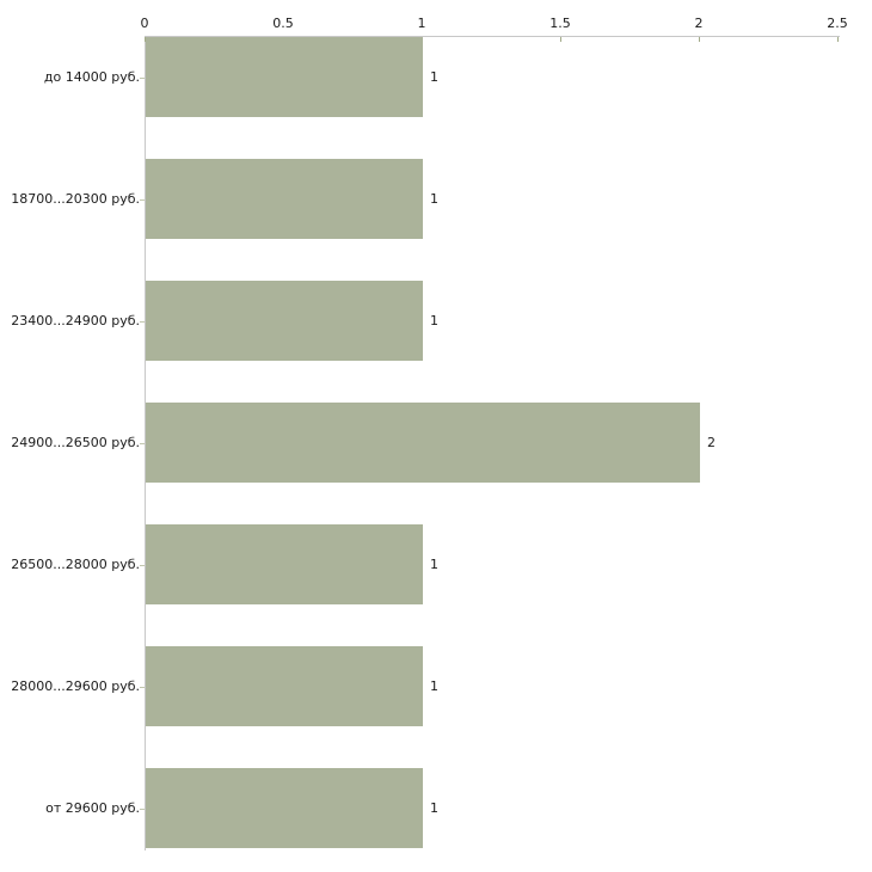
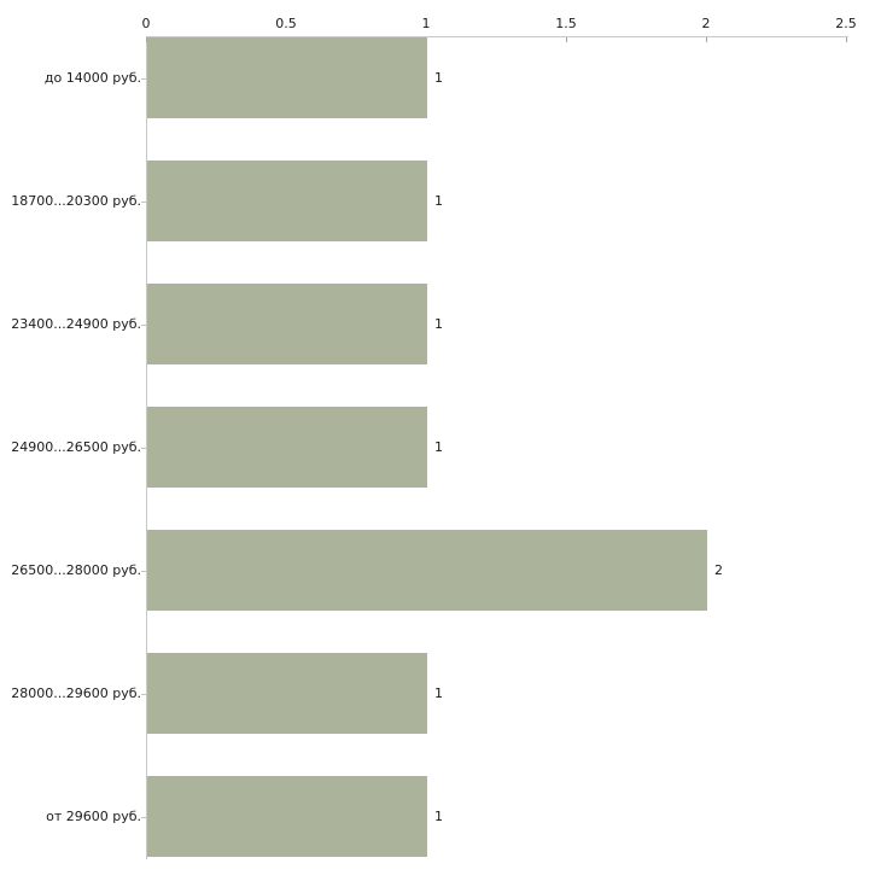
24900...26500 руб.: 2 -> 1
26500...28000 руб.: 1 -> 2
